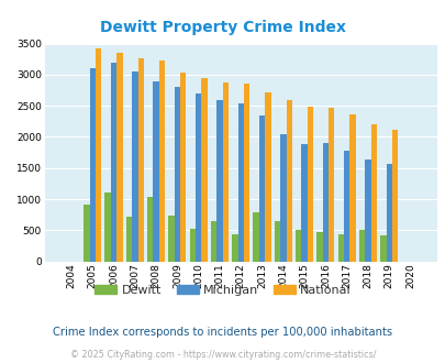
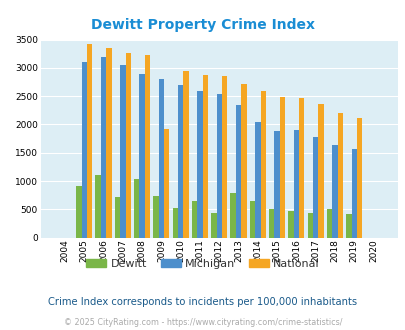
National/2009: 3040 -> 1920
